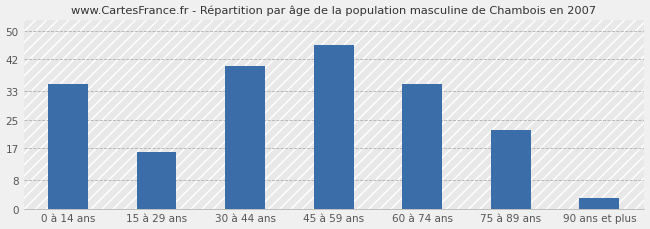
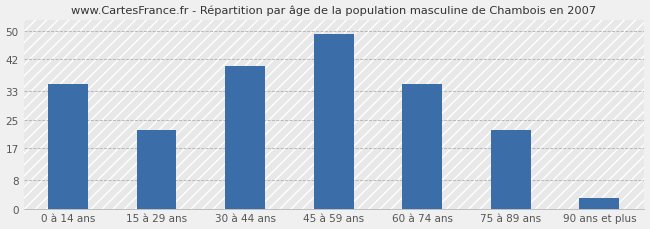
15 à 29 ans: 16 -> 22
45 à 59 ans: 46 -> 49
